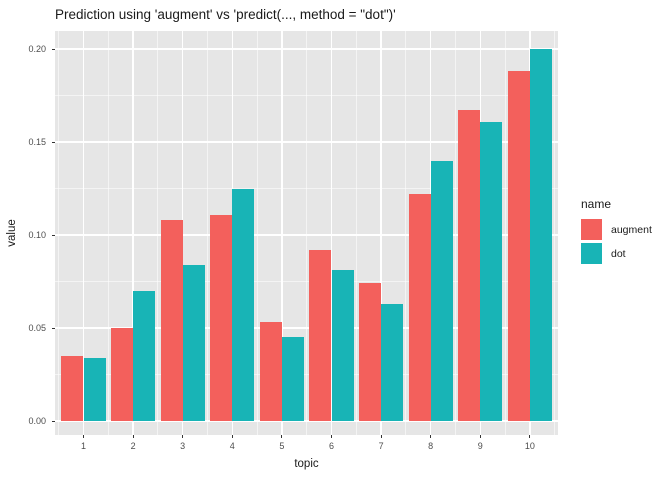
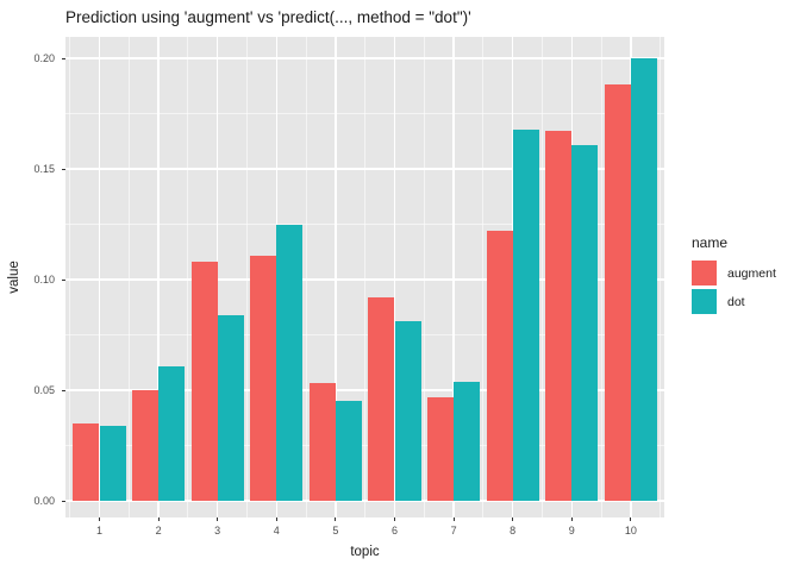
dot/2: 0.070 -> 0.061
augment/7: 0.074 -> 0.047
dot/7: 0.063 -> 0.054
dot/8: 0.140 -> 0.168
